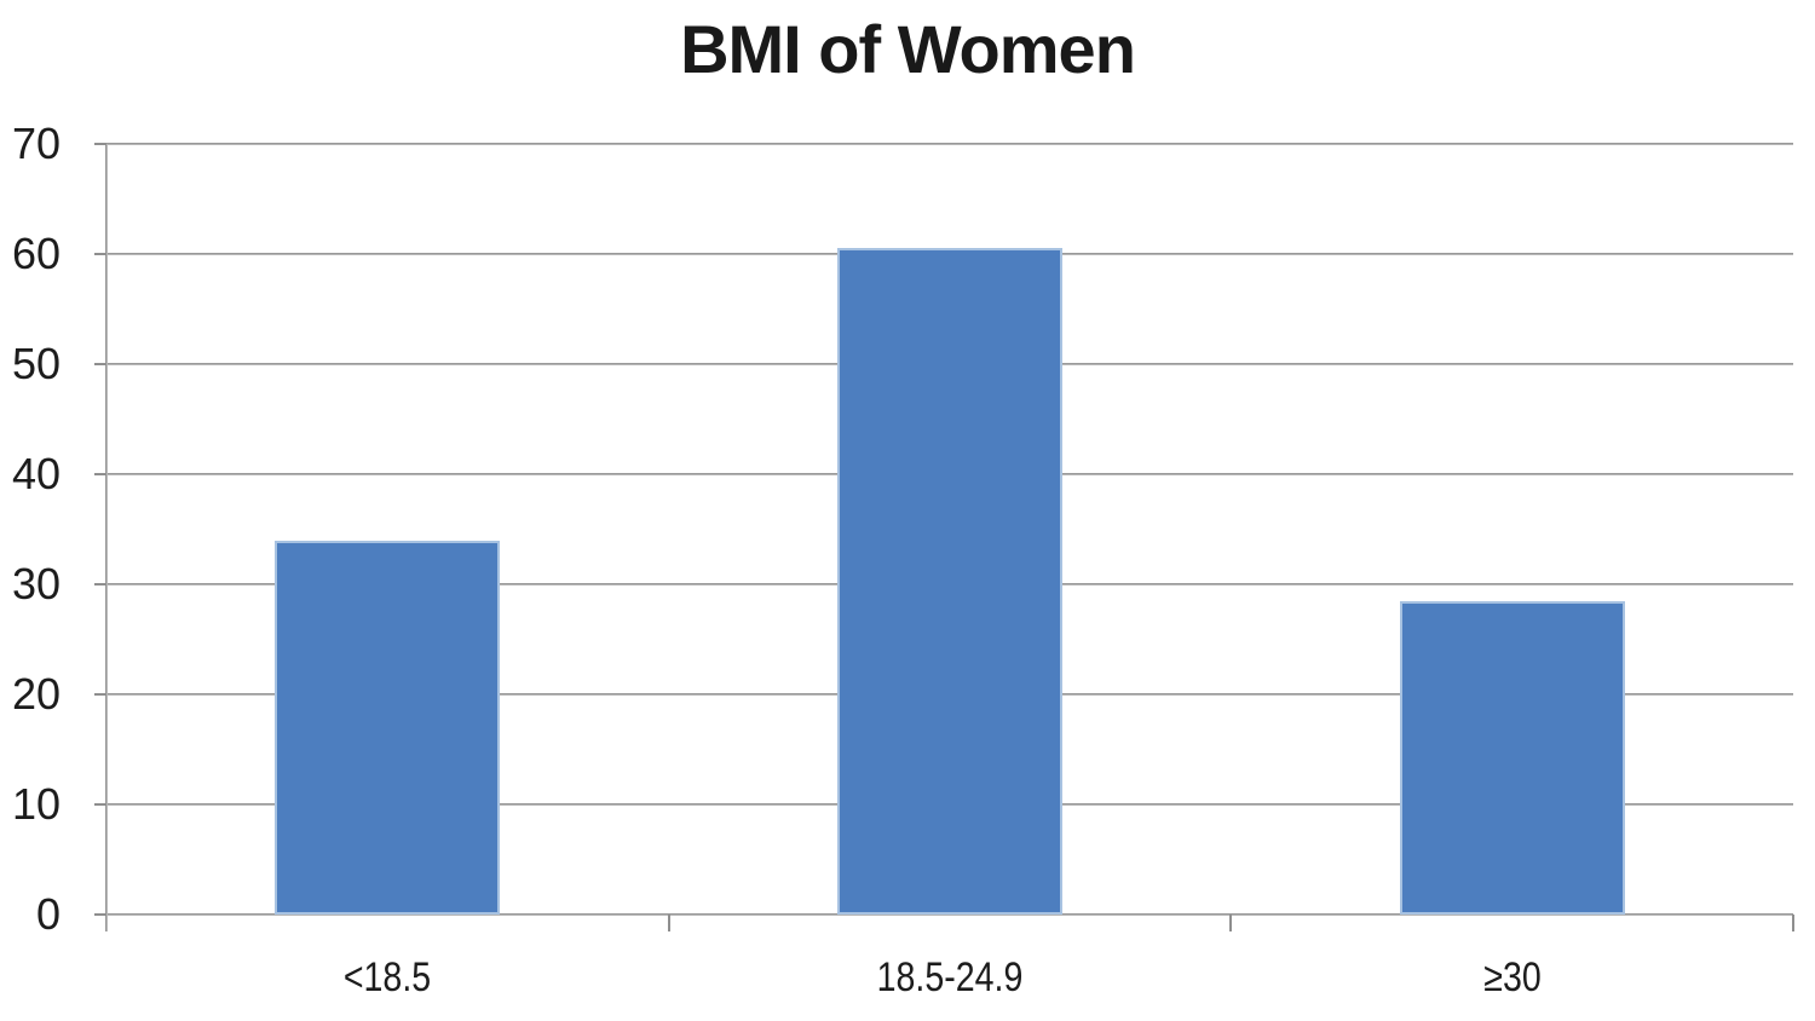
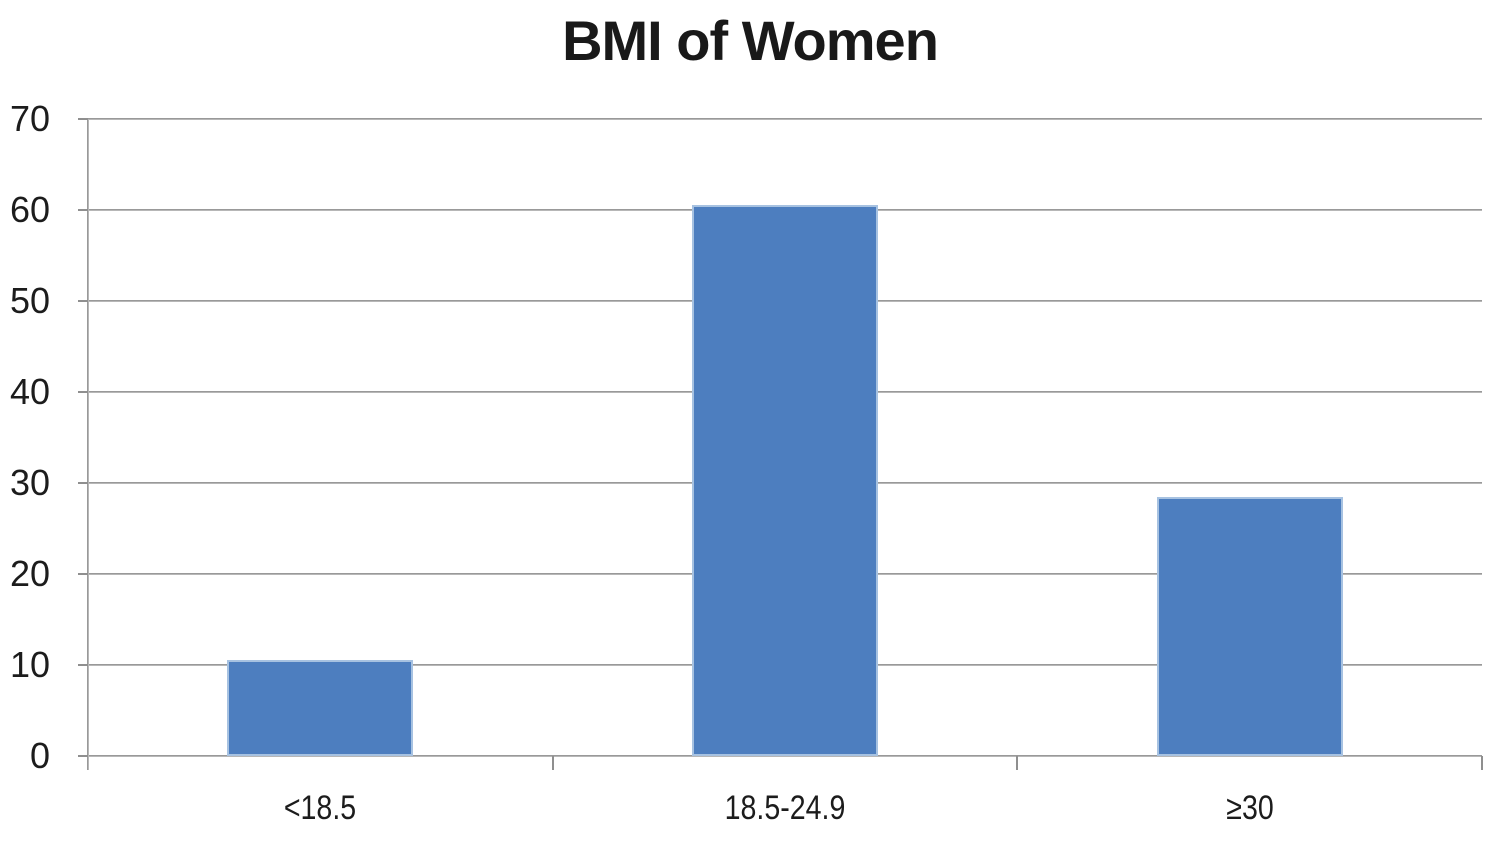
<18.5: 34 -> 11
